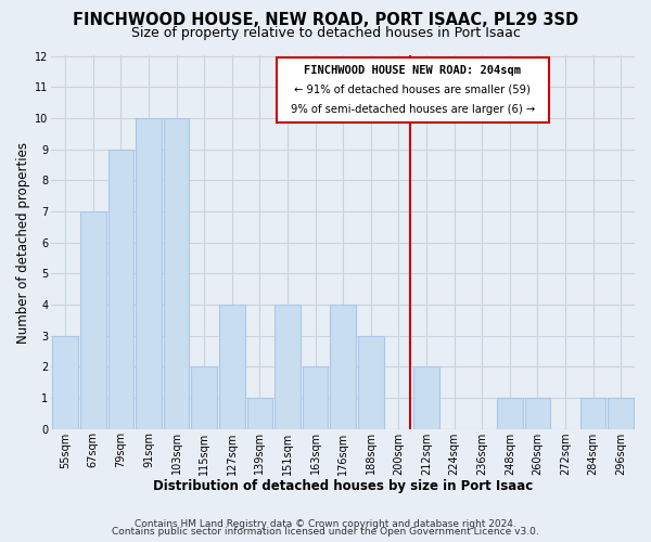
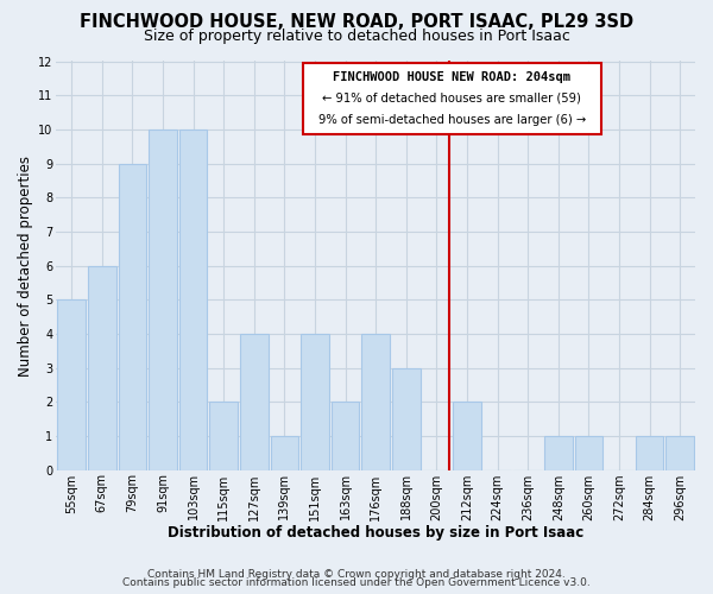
55sqm: 3 -> 5
67sqm: 7 -> 6
